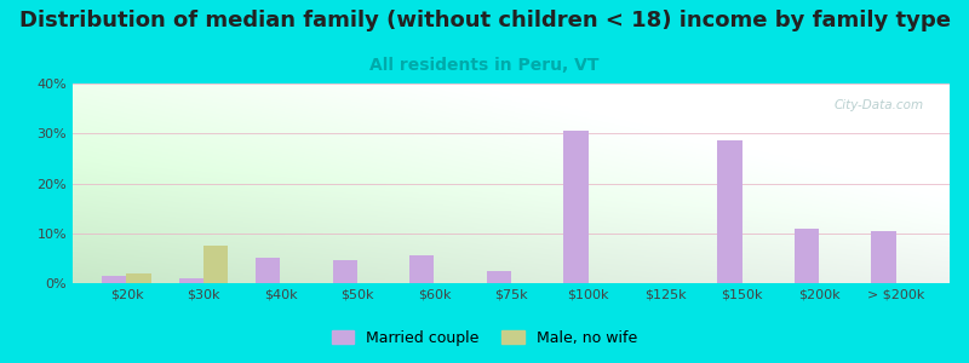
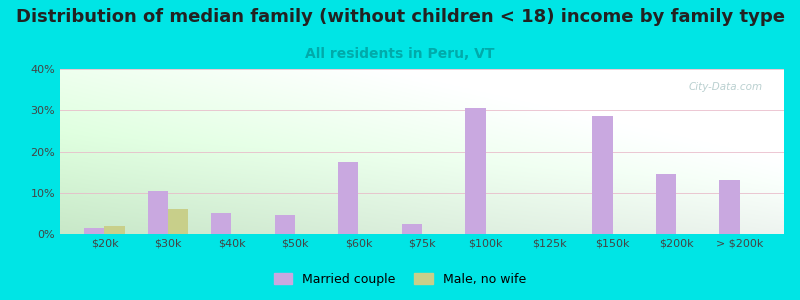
Married couple/$30k: 1.0% -> 10.5%
Male, no wife/$30k: 7.5% -> 6.0%
Married couple/$60k: 5.5% -> 17.5%
Married couple/$200k: 11.0% -> 14.5%
Married couple/> $200k: 10.5% -> 13.0%
